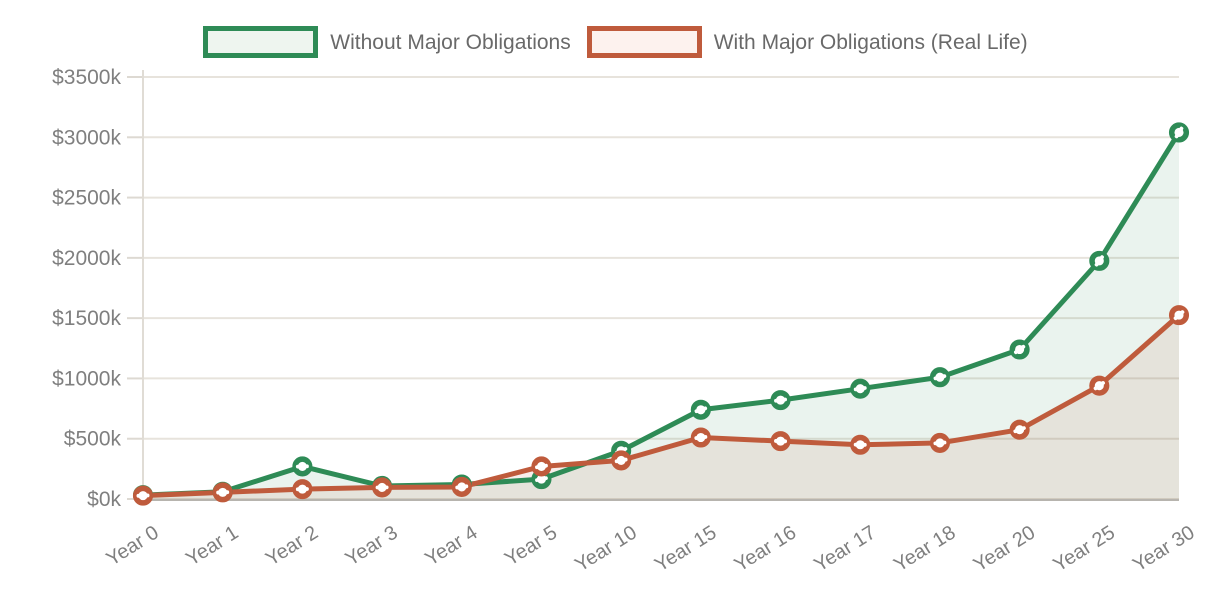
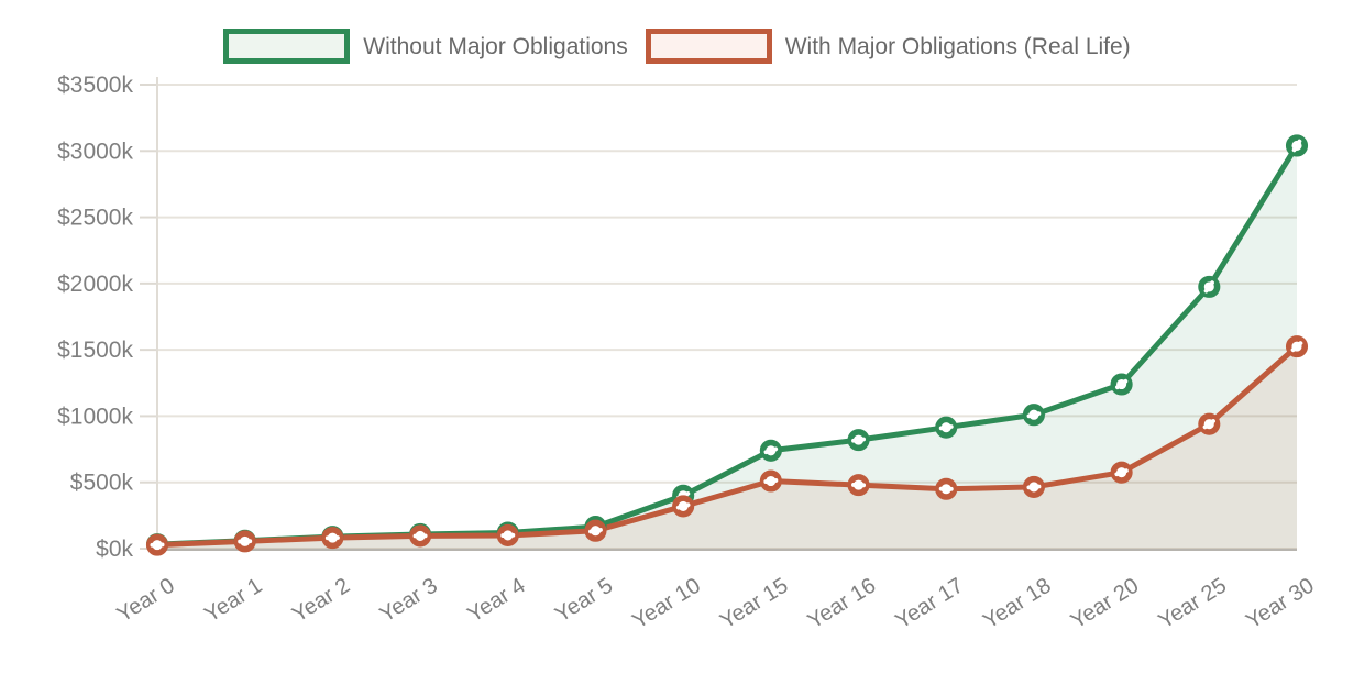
Without Major Obligations/Year 2: $270k -> $90k
With Major Obligations (Real Life)/Year 5: $270k -> $140k
